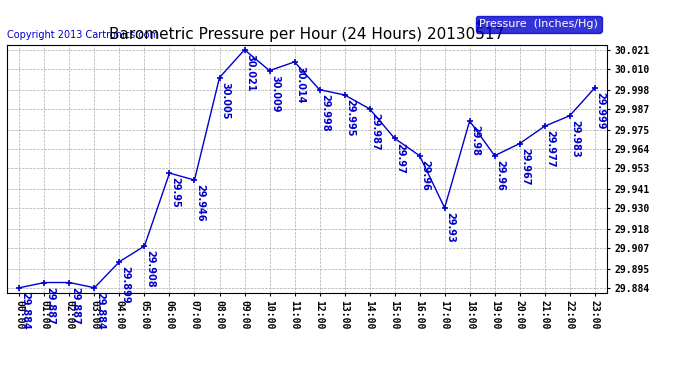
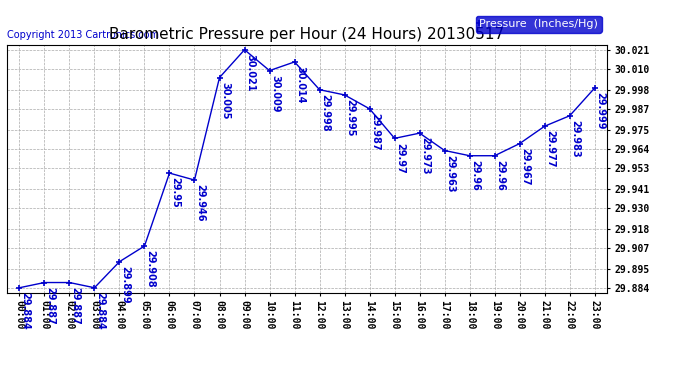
16:00: 29.96 -> 29.973
17:00: 29.93 -> 29.963
18:00: 29.98 -> 29.96
